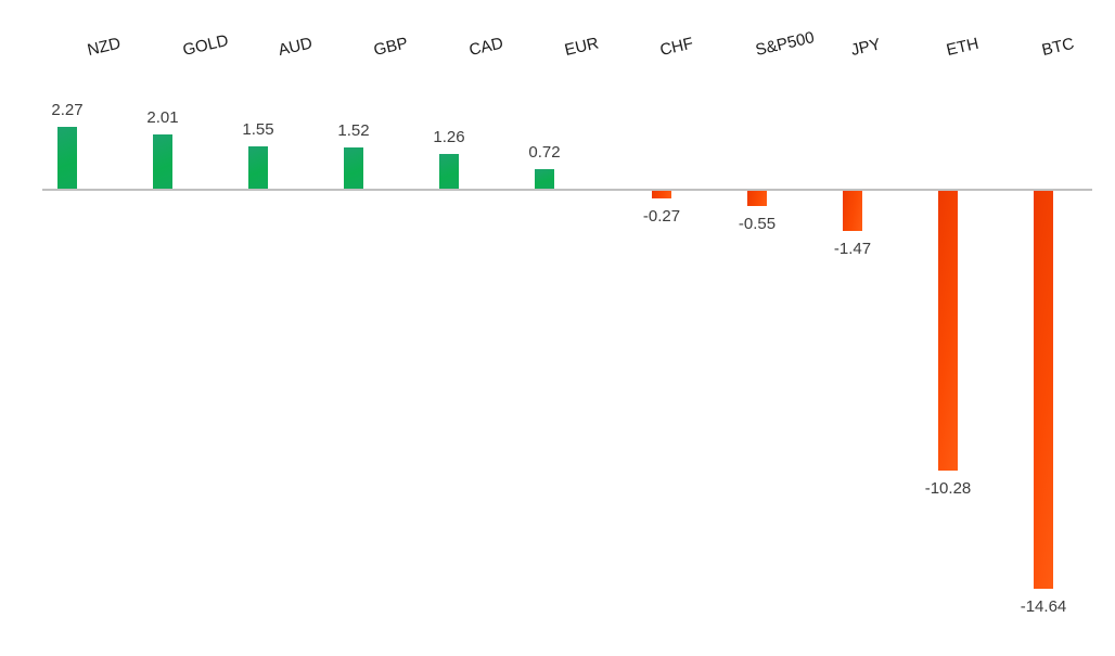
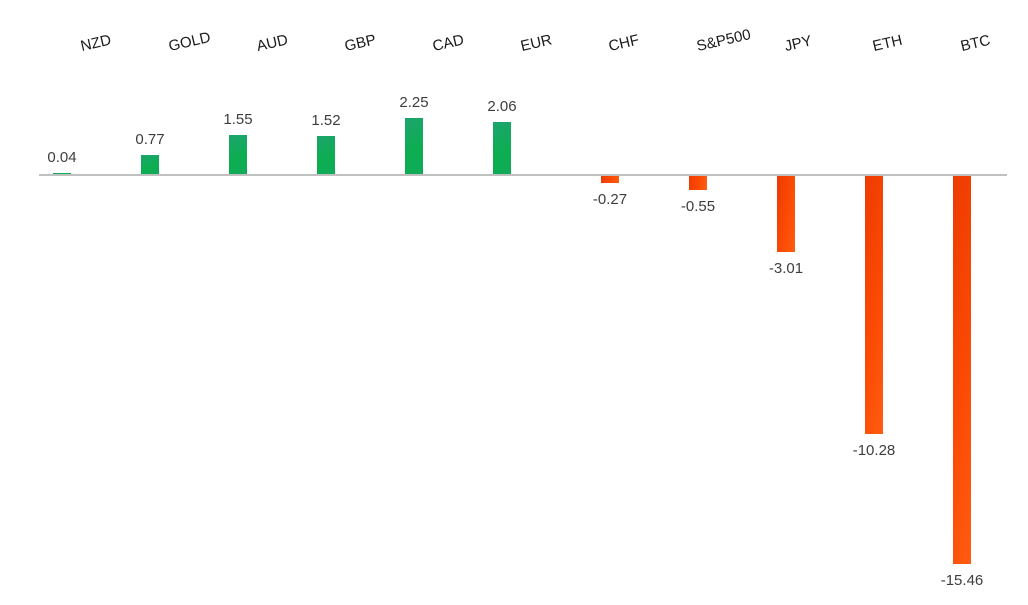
NZD: 2.27 -> 0.04
GOLD: 2.01 -> 0.77
CAD: 1.26 -> 2.25
EUR: 0.72 -> 2.06
JPY: -1.47 -> -3.01
BTC: -14.64 -> -15.46
